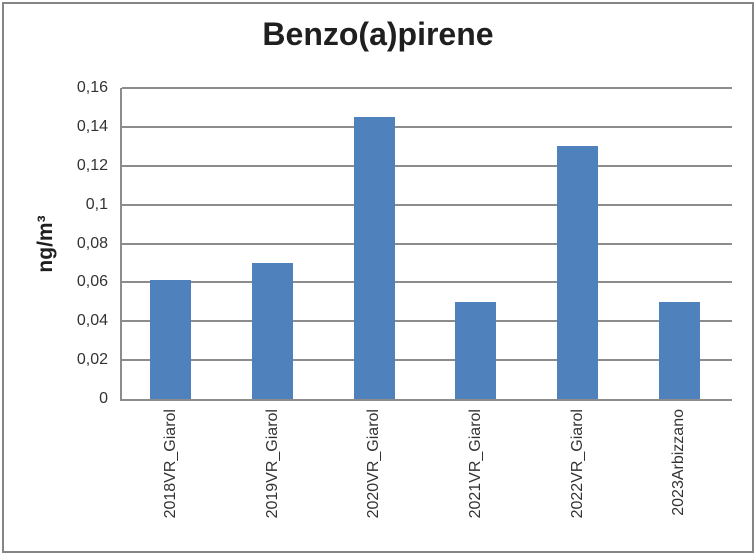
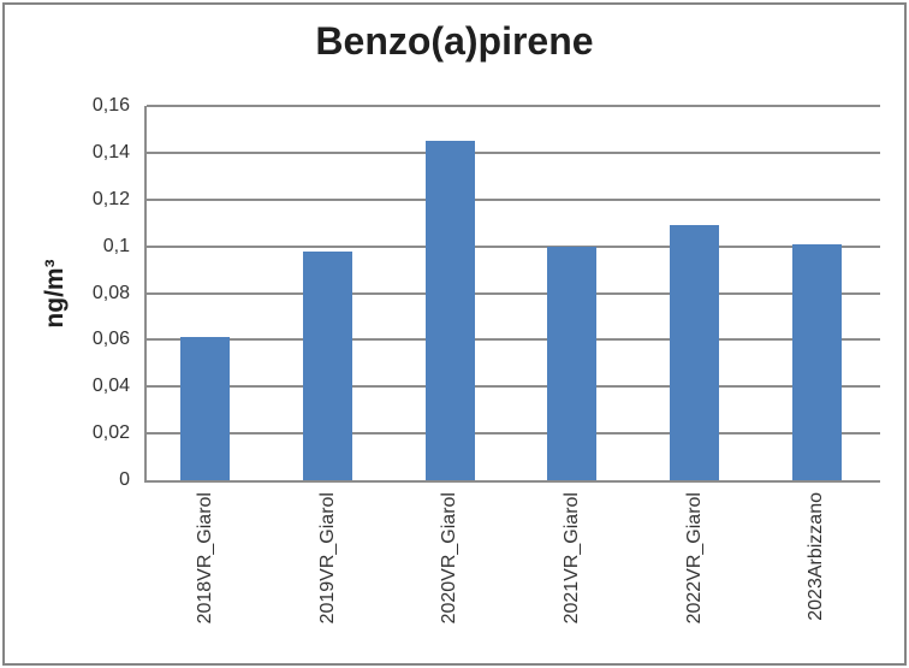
2019VR_Giarol: 0,07 -> 0,10
2021VR_Giarol: 0,05 -> 0,10
2022VR_Giarol: 0,13 -> 0,11
2023Arbizzano: 0,05 -> 0,10
